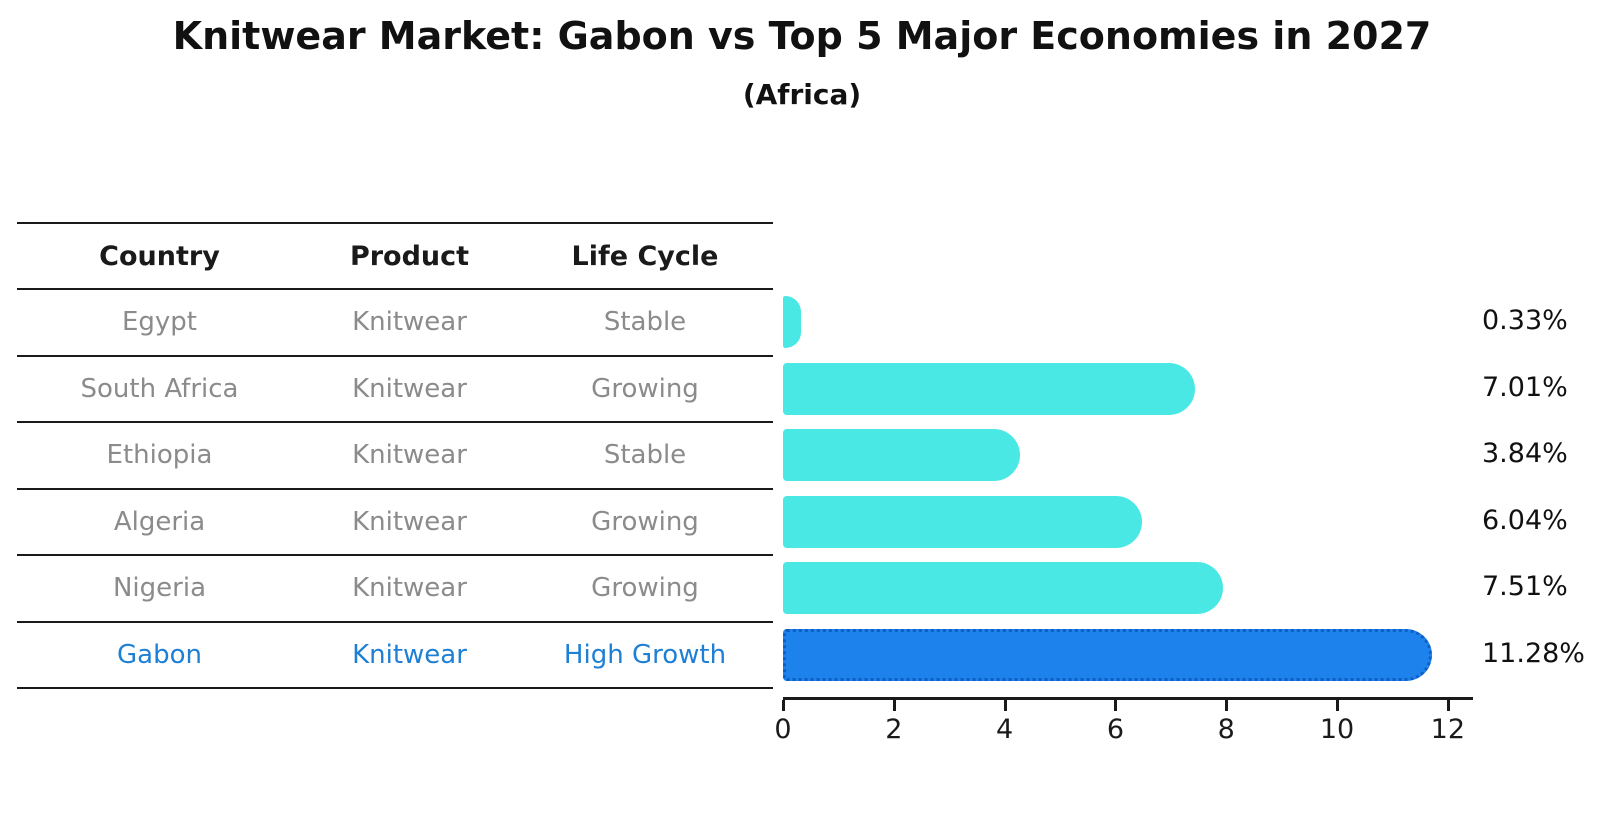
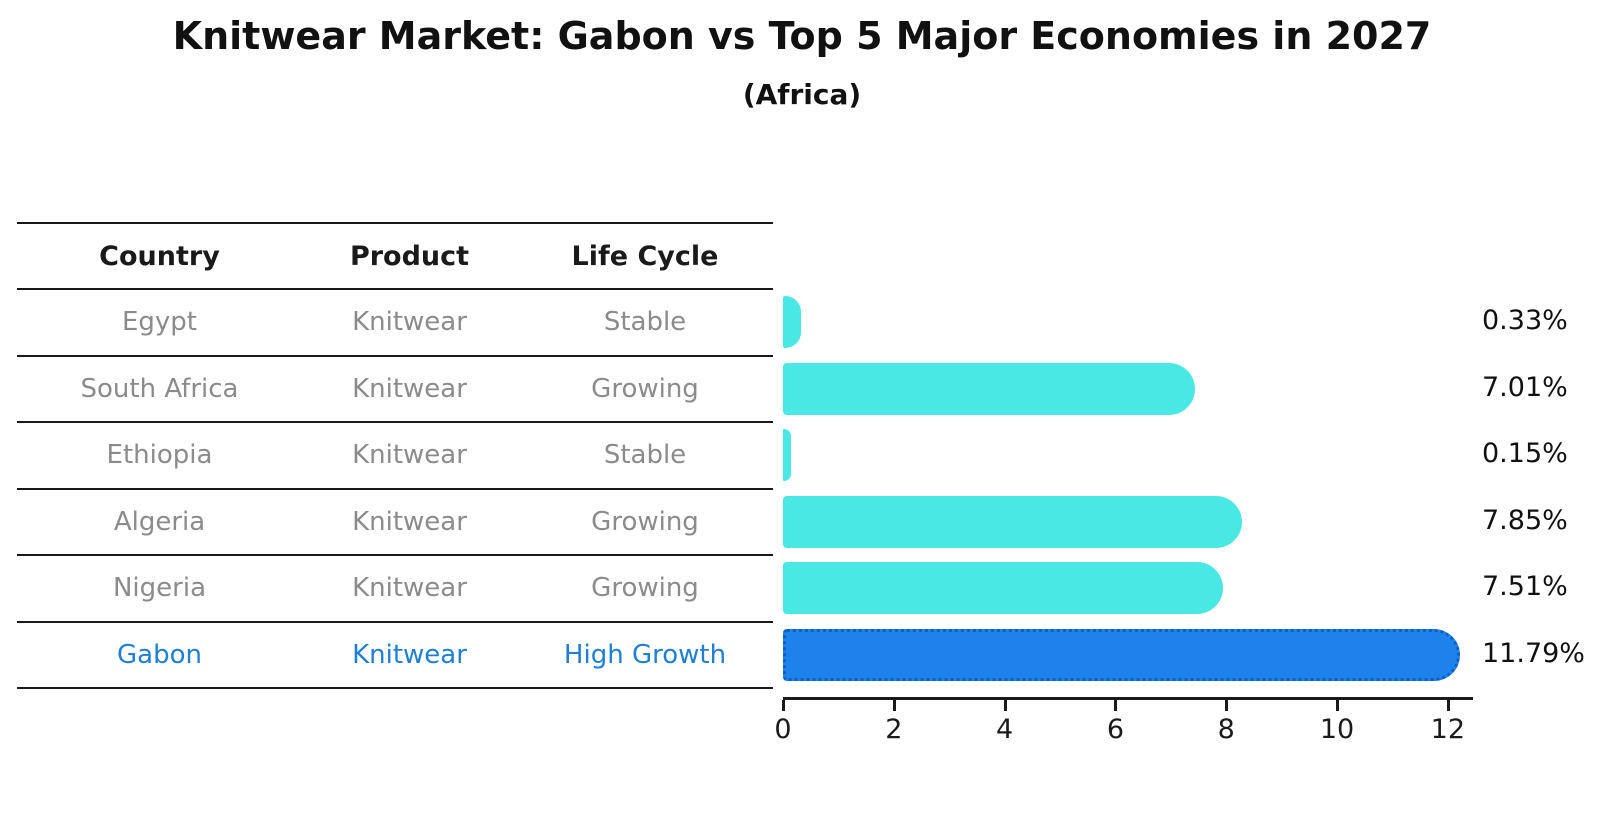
Ethiopia: 3.84% -> 0.15%
Algeria: 6.04% -> 7.85%
Gabon: 11.28% -> 11.79%
